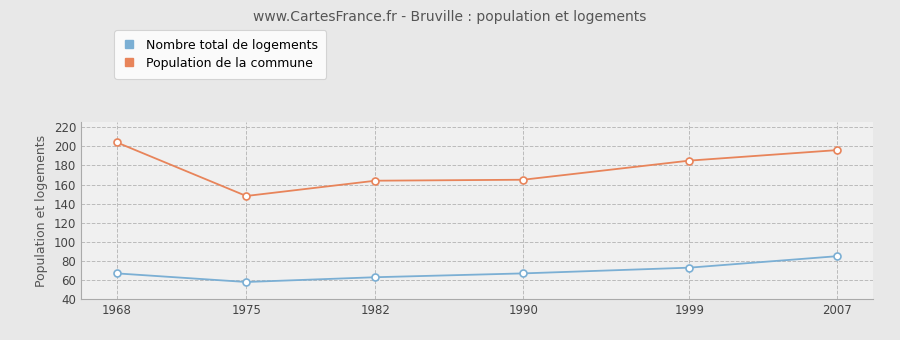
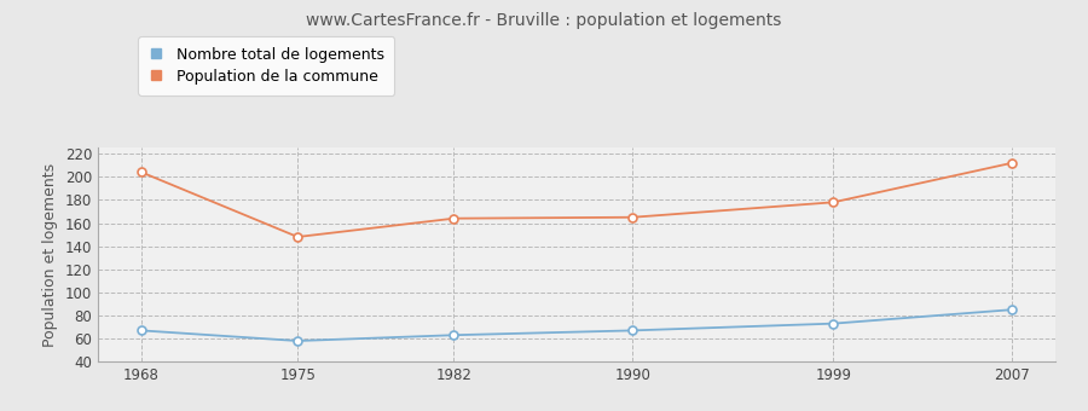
Population de la commune/1999: 185 -> 178
Population de la commune/2007: 196 -> 212
